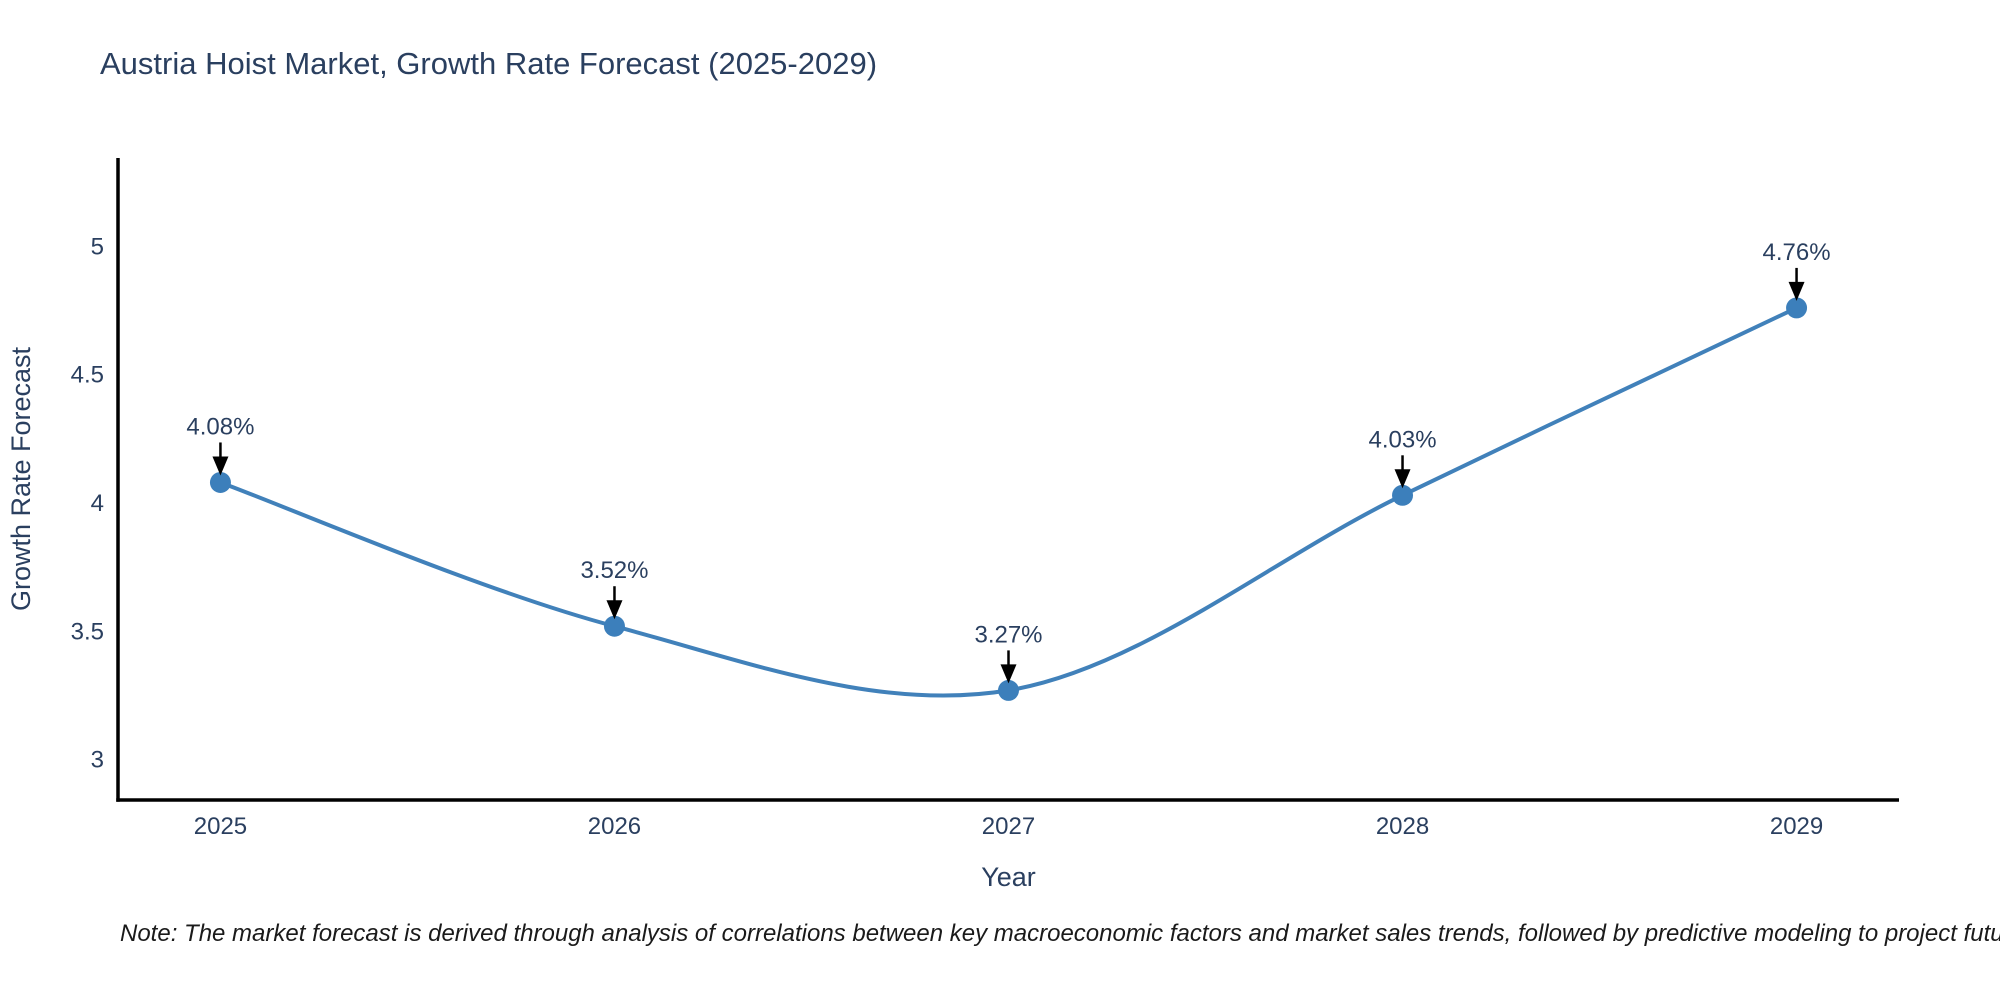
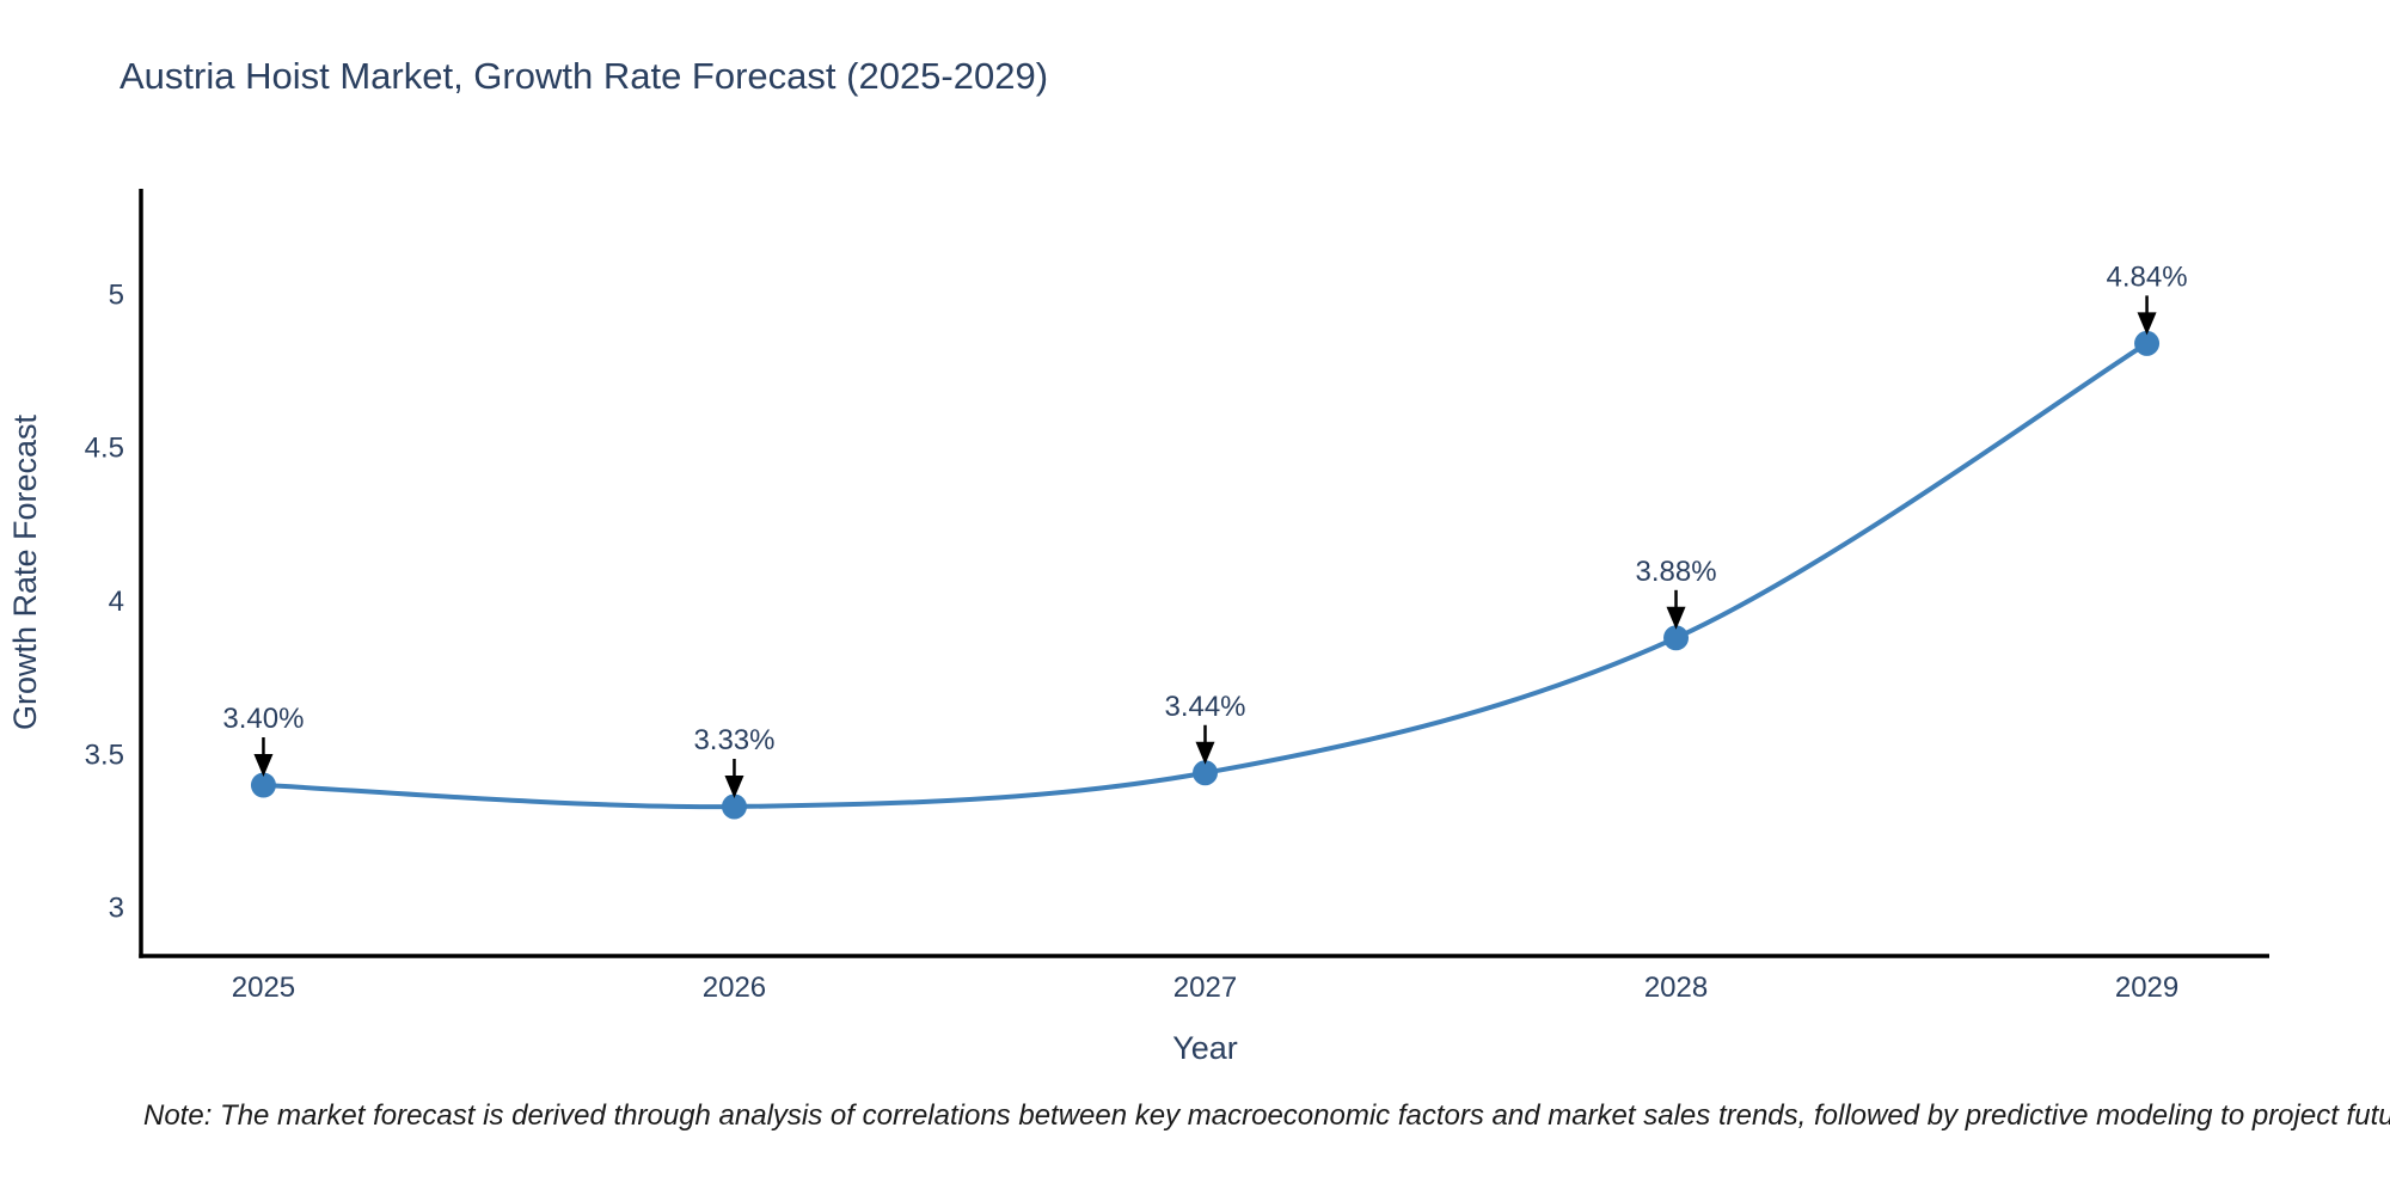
2025: 4.08% -> 3.40%
2026: 3.52% -> 3.33%
2027: 3.27% -> 3.44%
2028: 4.03% -> 3.88%
2029: 4.76% -> 4.84%
